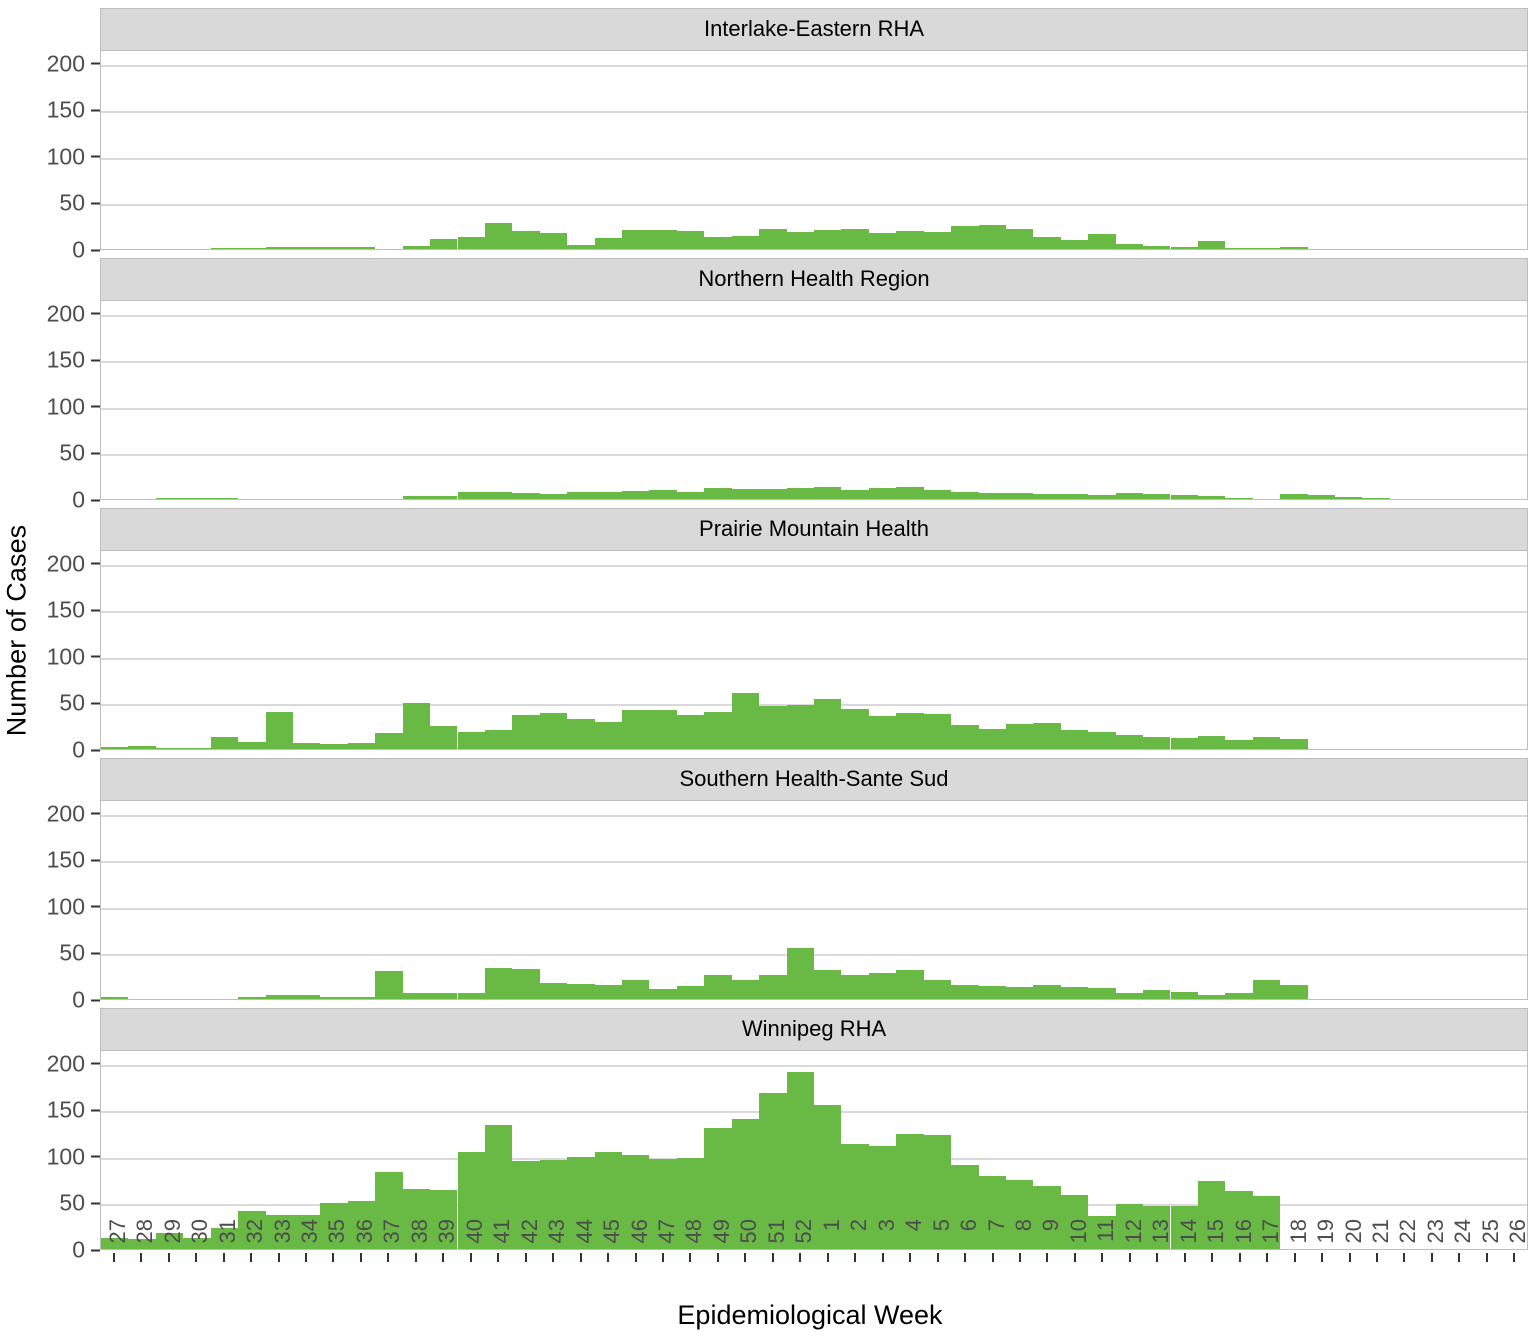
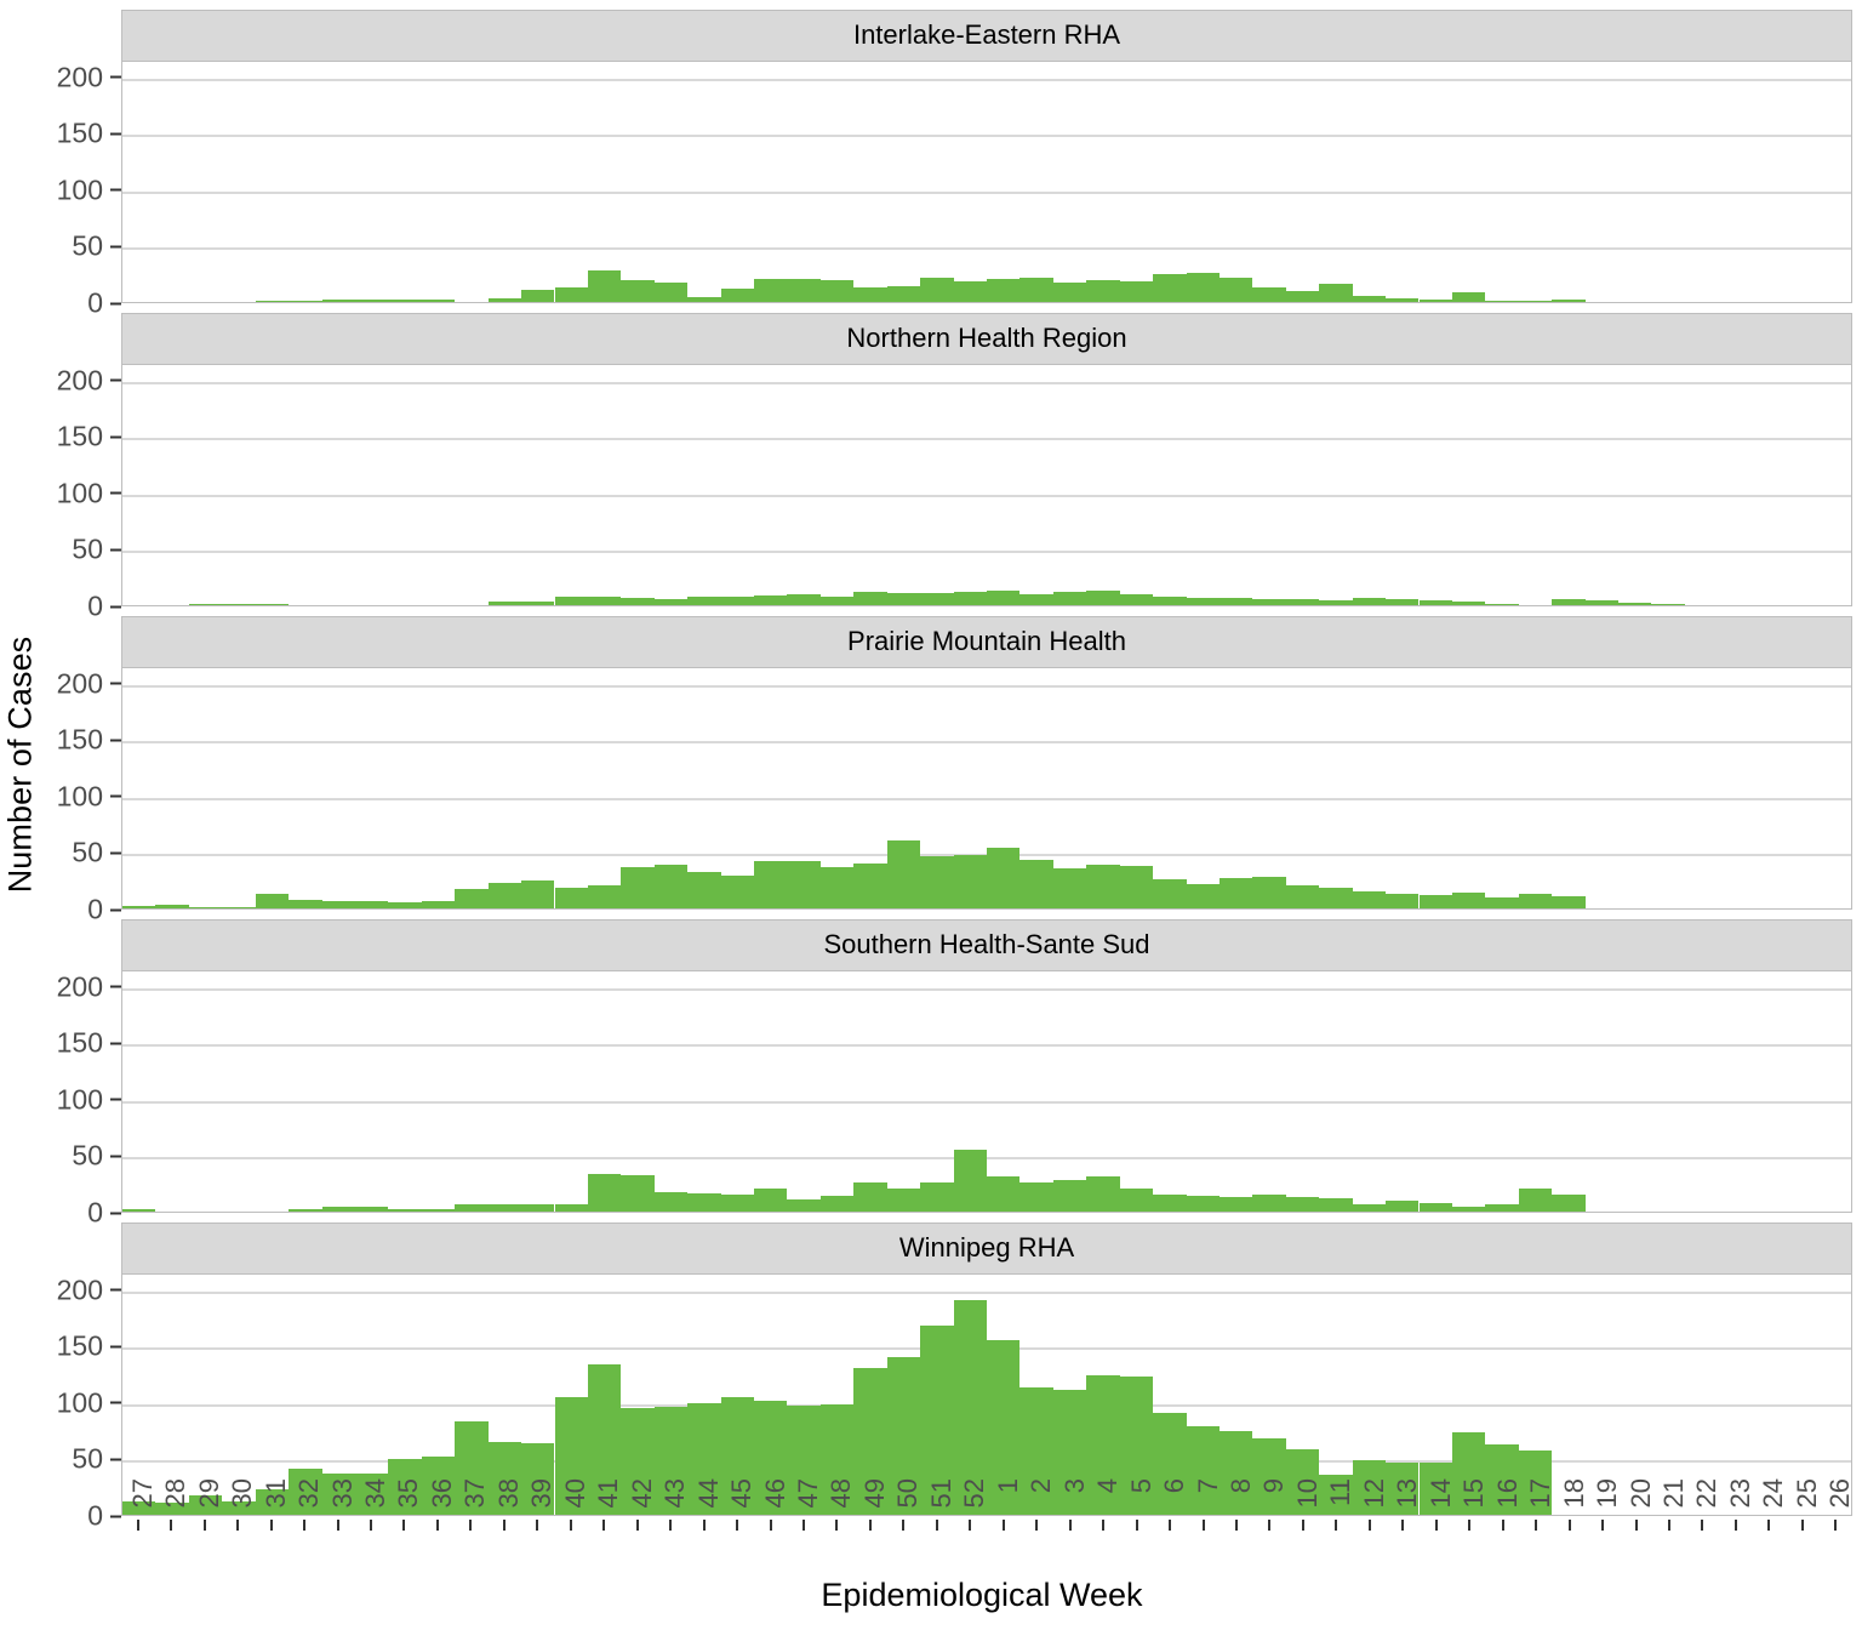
Prairie Mountain Health/33: 40 -> 10
Southern Health-Sante Sud/37: 30 -> 10
Prairie Mountain Health/38: 50 -> 20
